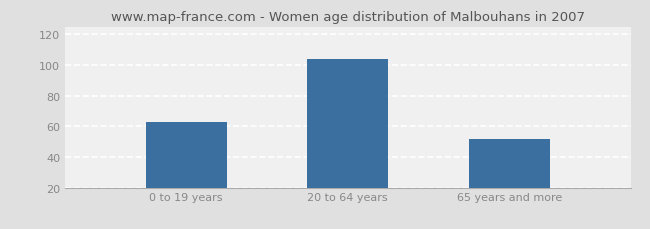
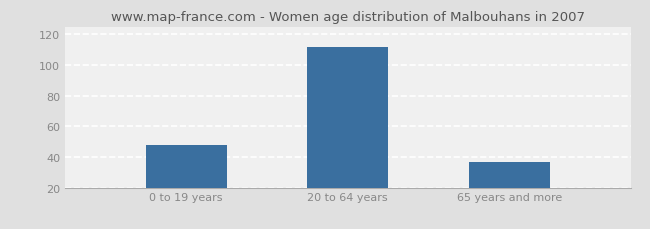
0 to 19 years: 63 -> 48
20 to 64 years: 104 -> 112
65 years and more: 52 -> 37
